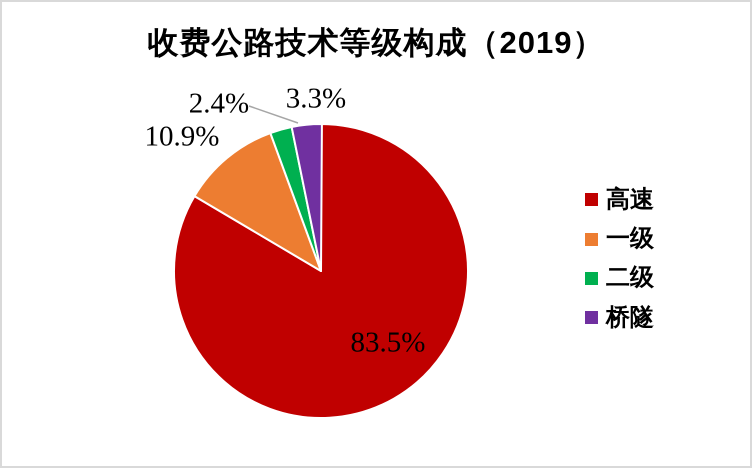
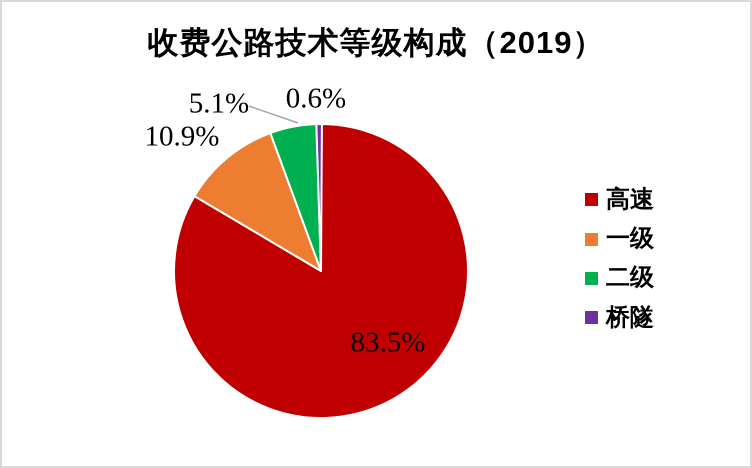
二级: 2.4% -> 5.1%
桥隧: 3.3% -> 0.6%
